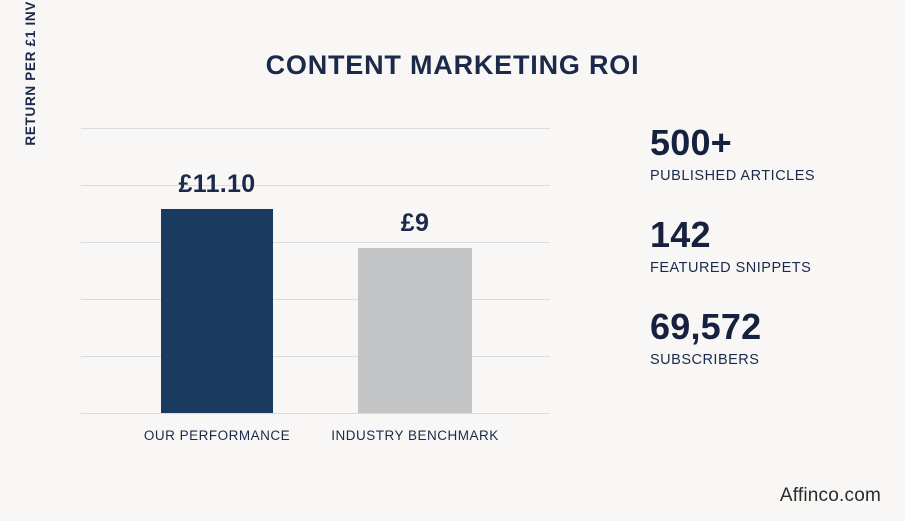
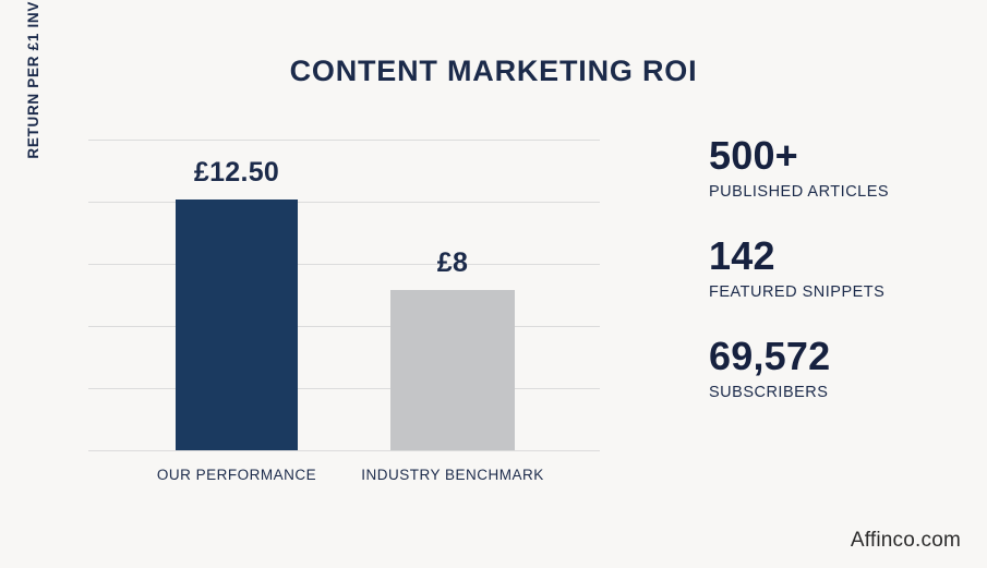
OUR PERFORMANCE: £11.10 -> £12.50
INDUSTRY BENCHMARK: £9 -> £8
